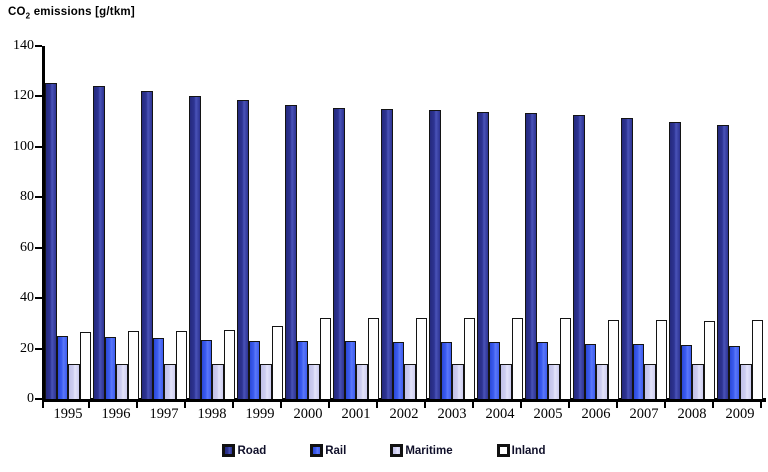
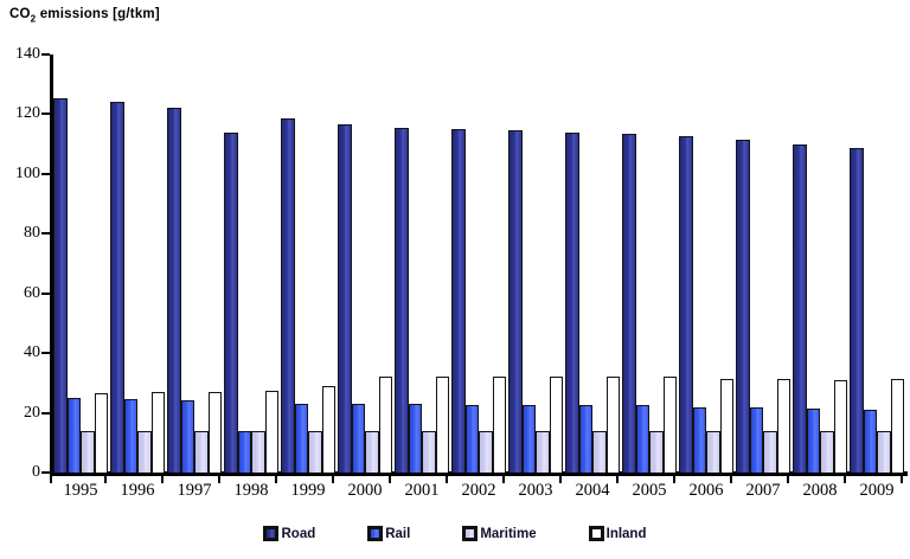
Road/1998: 120 -> 114
Rail/1998: 24 -> 14
